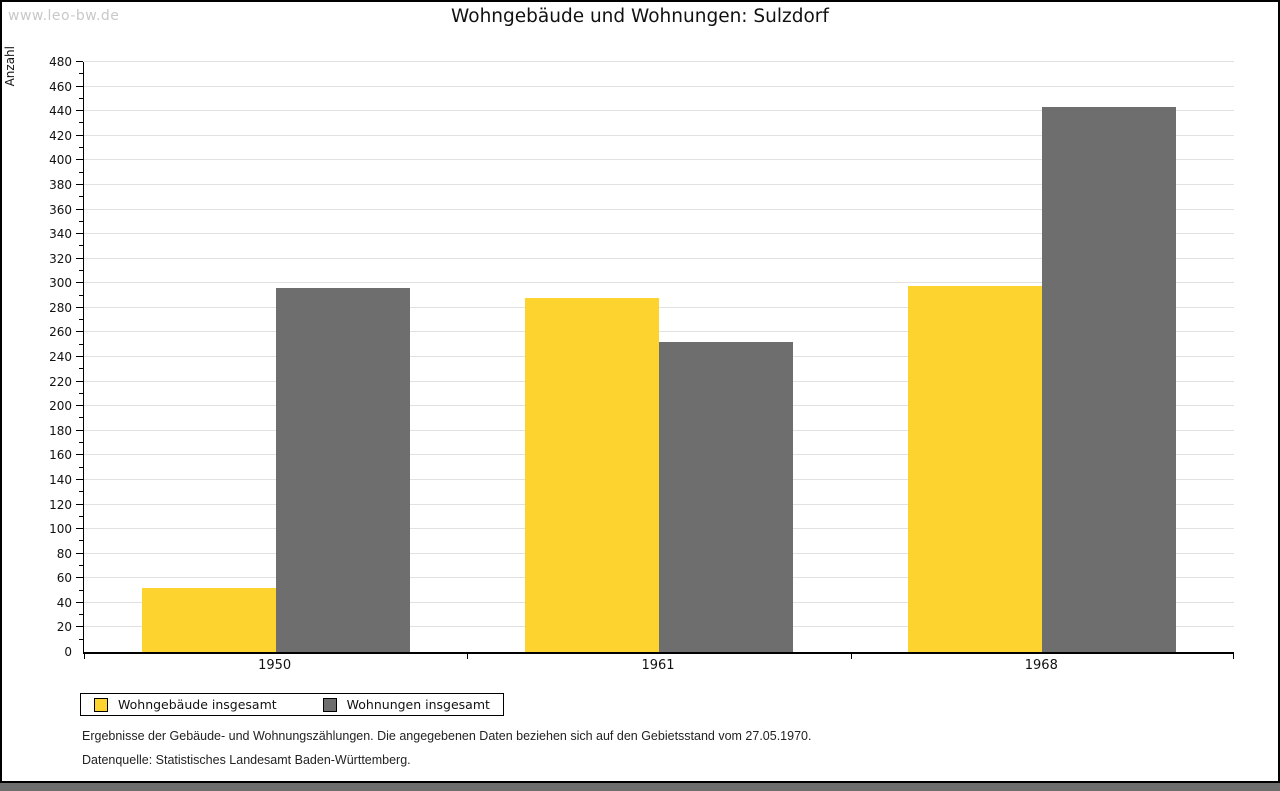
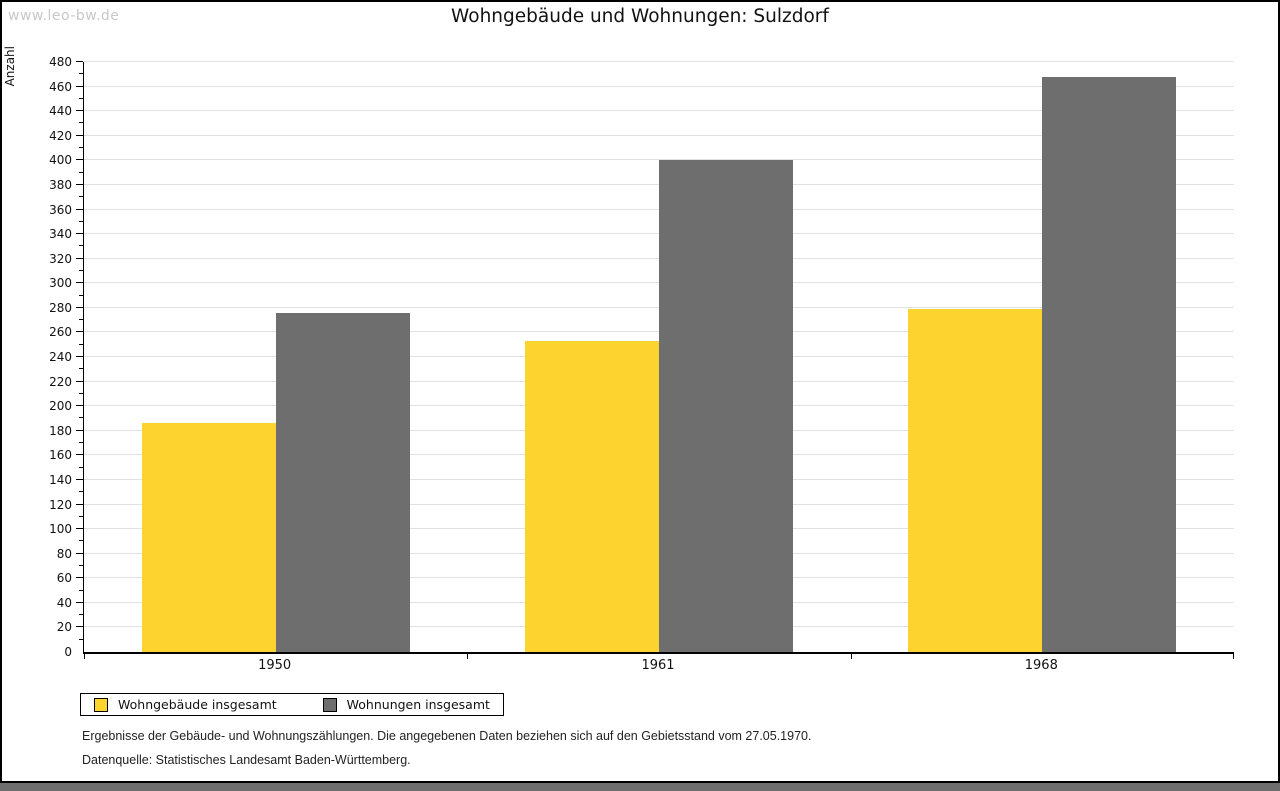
Wohngebäude insgesamt/1950: 52 -> 186
Wohnungen insgesamt/1950: 296 -> 276
Wohngebäude insgesamt/1961: 288 -> 253
Wohnungen insgesamt/1961: 252 -> 400
Wohngebäude insgesamt/1968: 298 -> 279
Wohnungen insgesamt/1968: 443 -> 468
